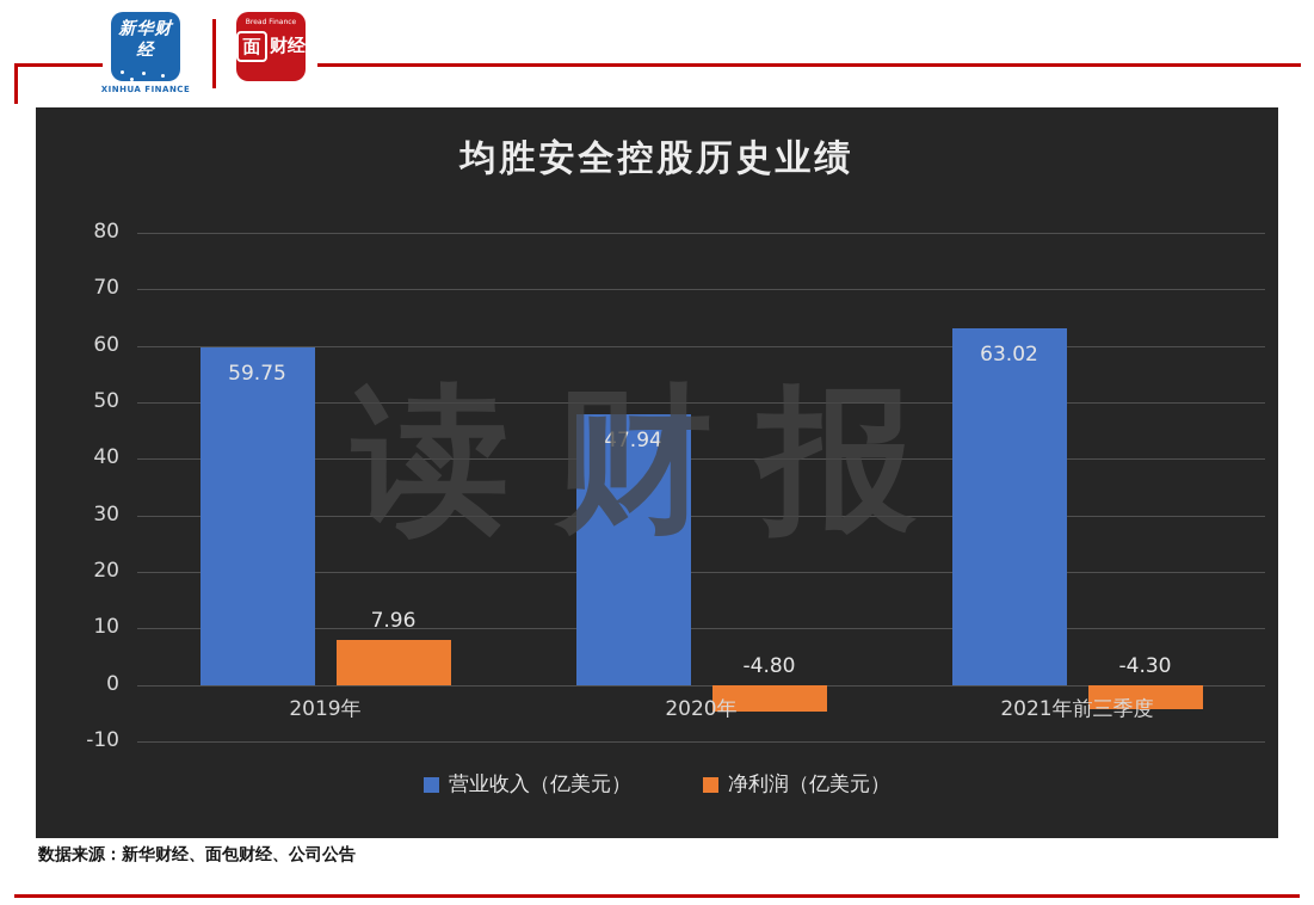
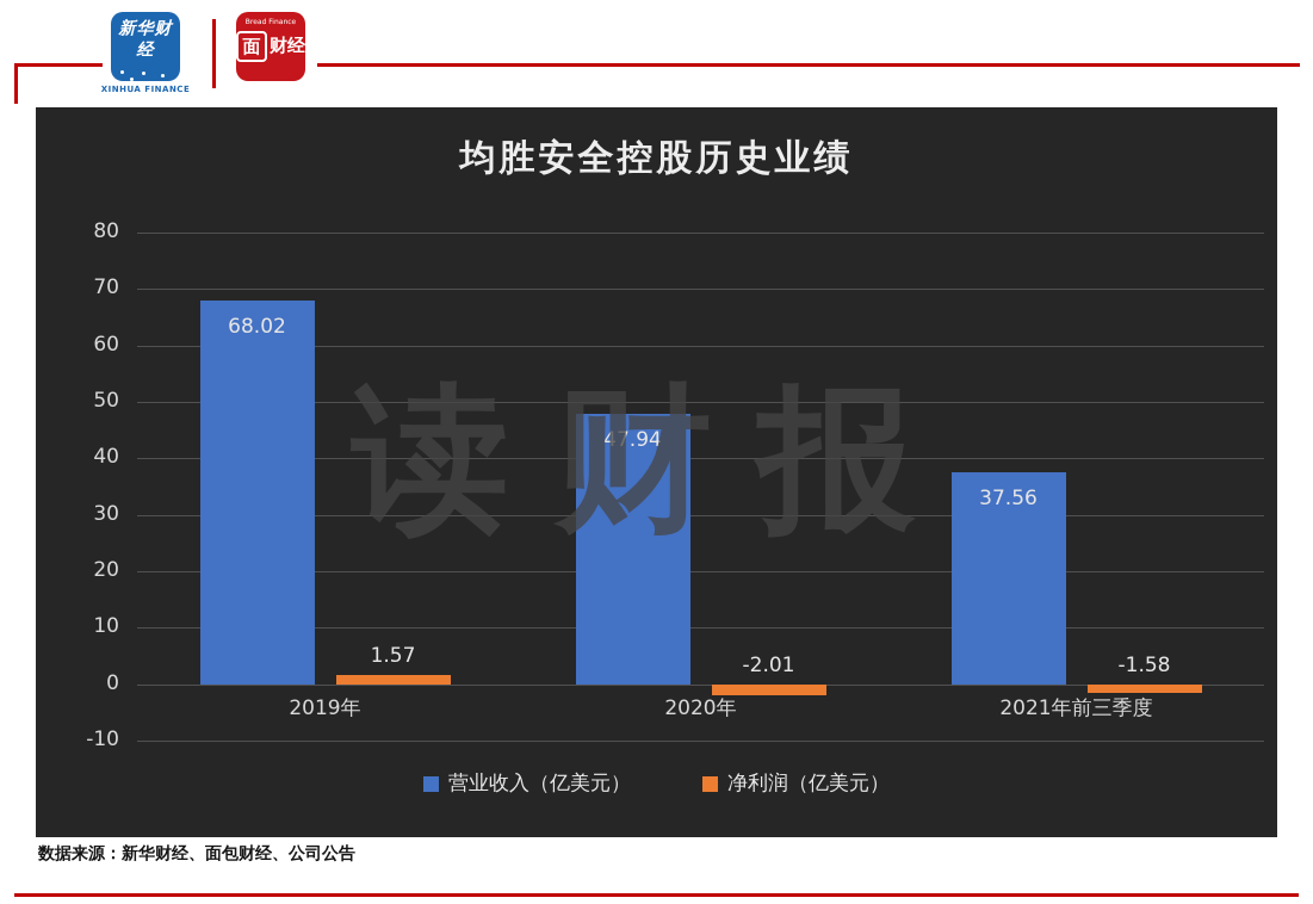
营业收入（亿美元）/2019年: 59.75 -> 68.02
净利润（亿美元）/2019年: 7.96 -> 1.57
净利润（亿美元）/2020年: -4.80 -> -2.01
营业收入（亿美元）/2021年前三季度: 63.02 -> 37.56
净利润（亿美元）/2021年前三季度: -4.30 -> -1.58
